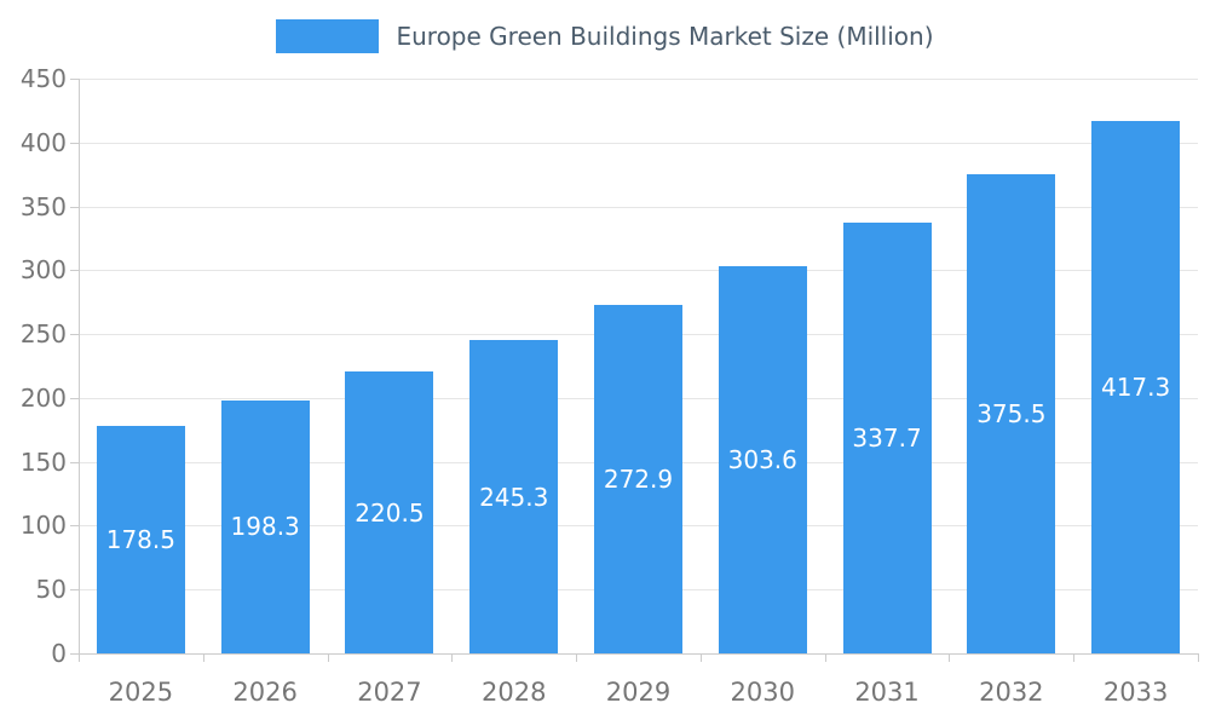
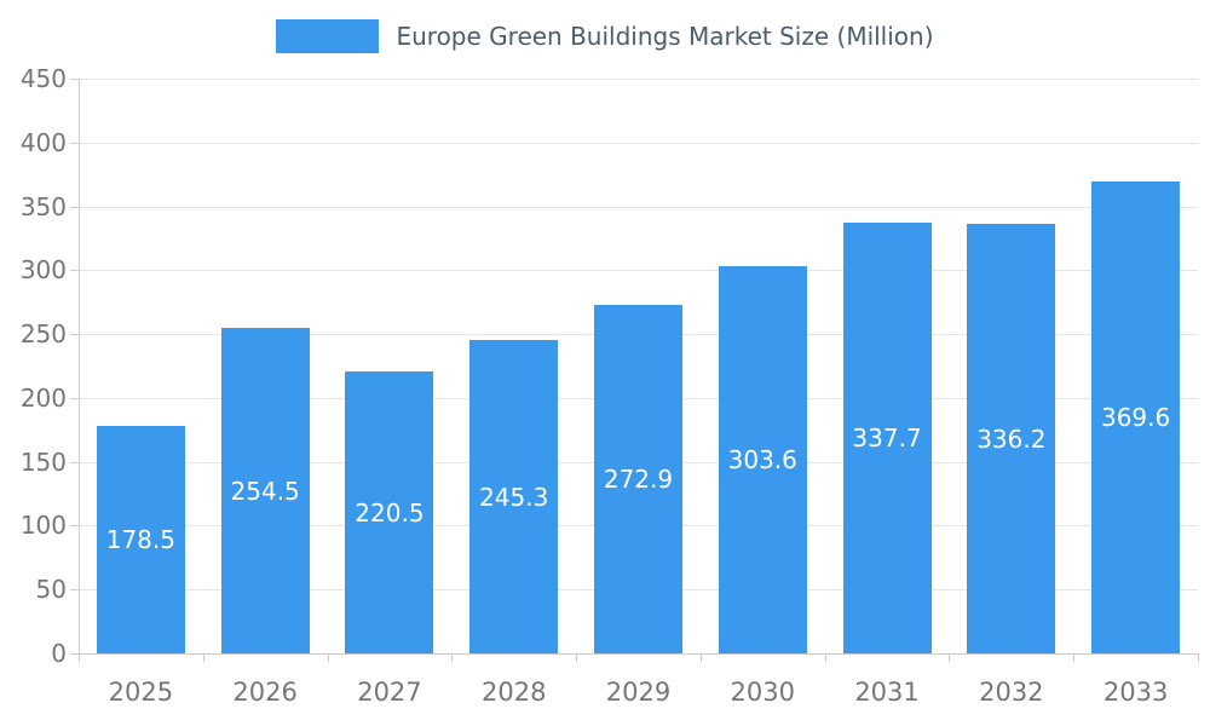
2026: 198.3 -> 254.5
2032: 375.5 -> 336.2
2033: 417.3 -> 369.6
